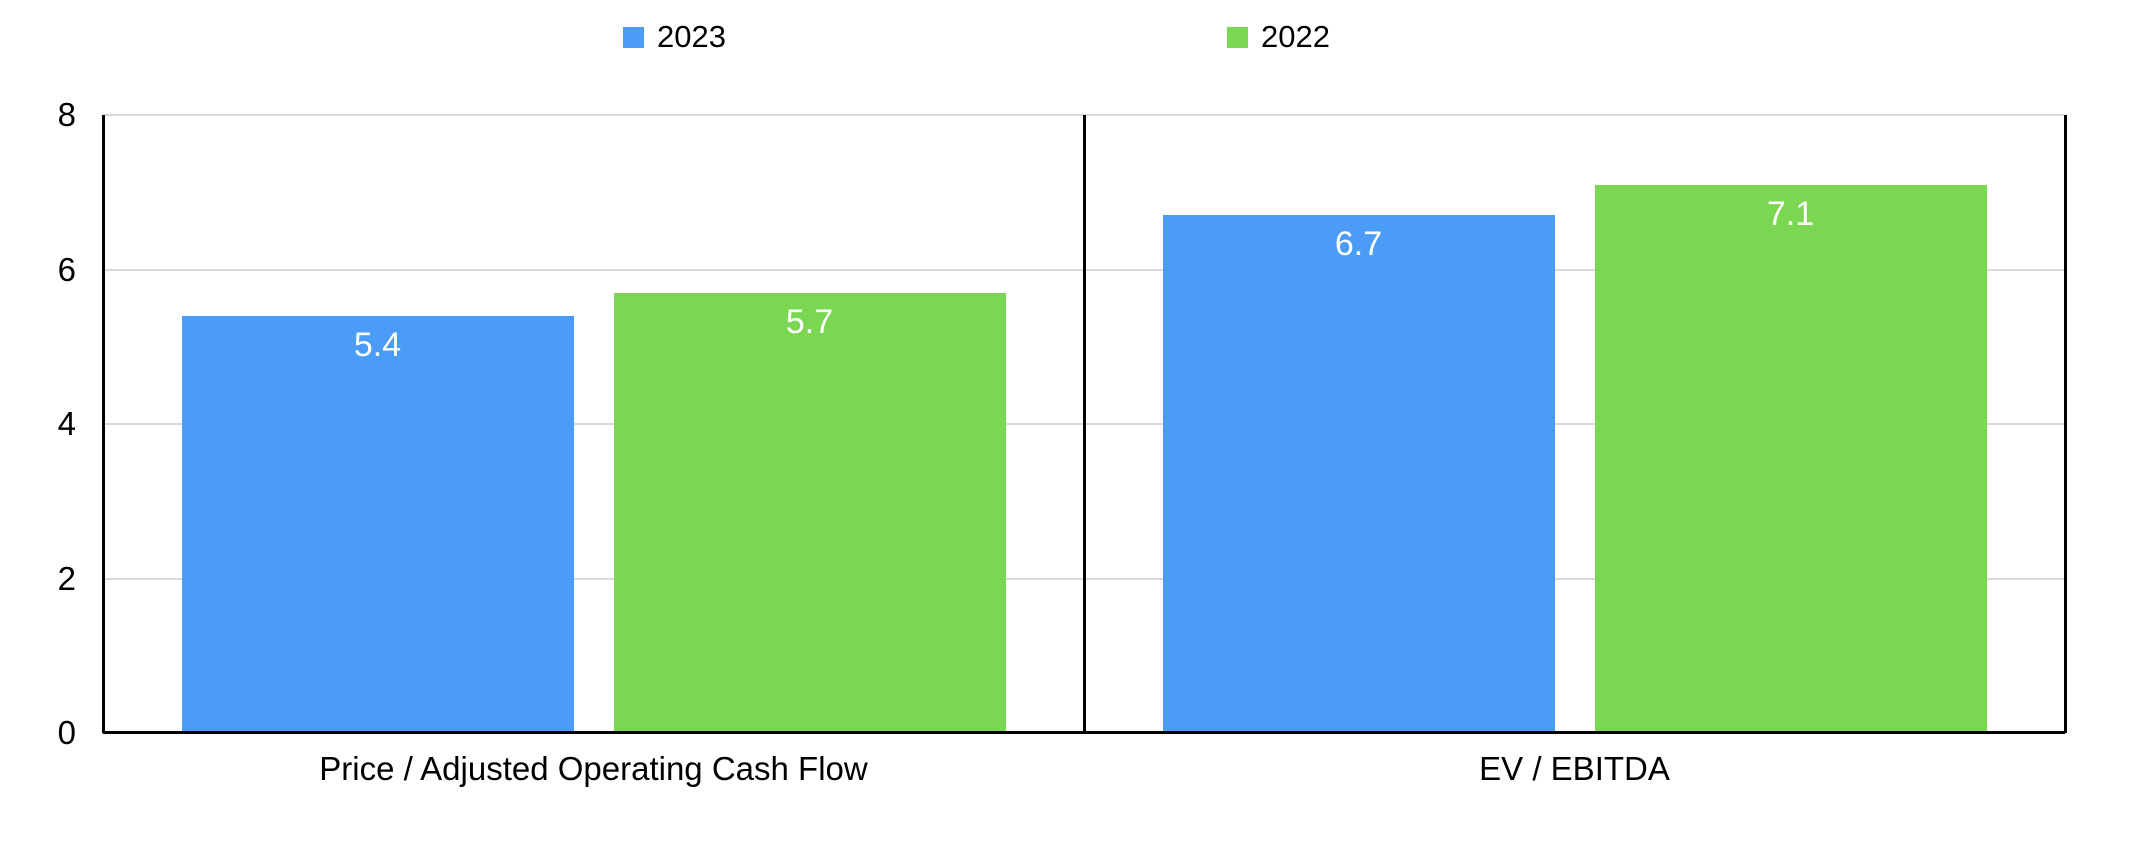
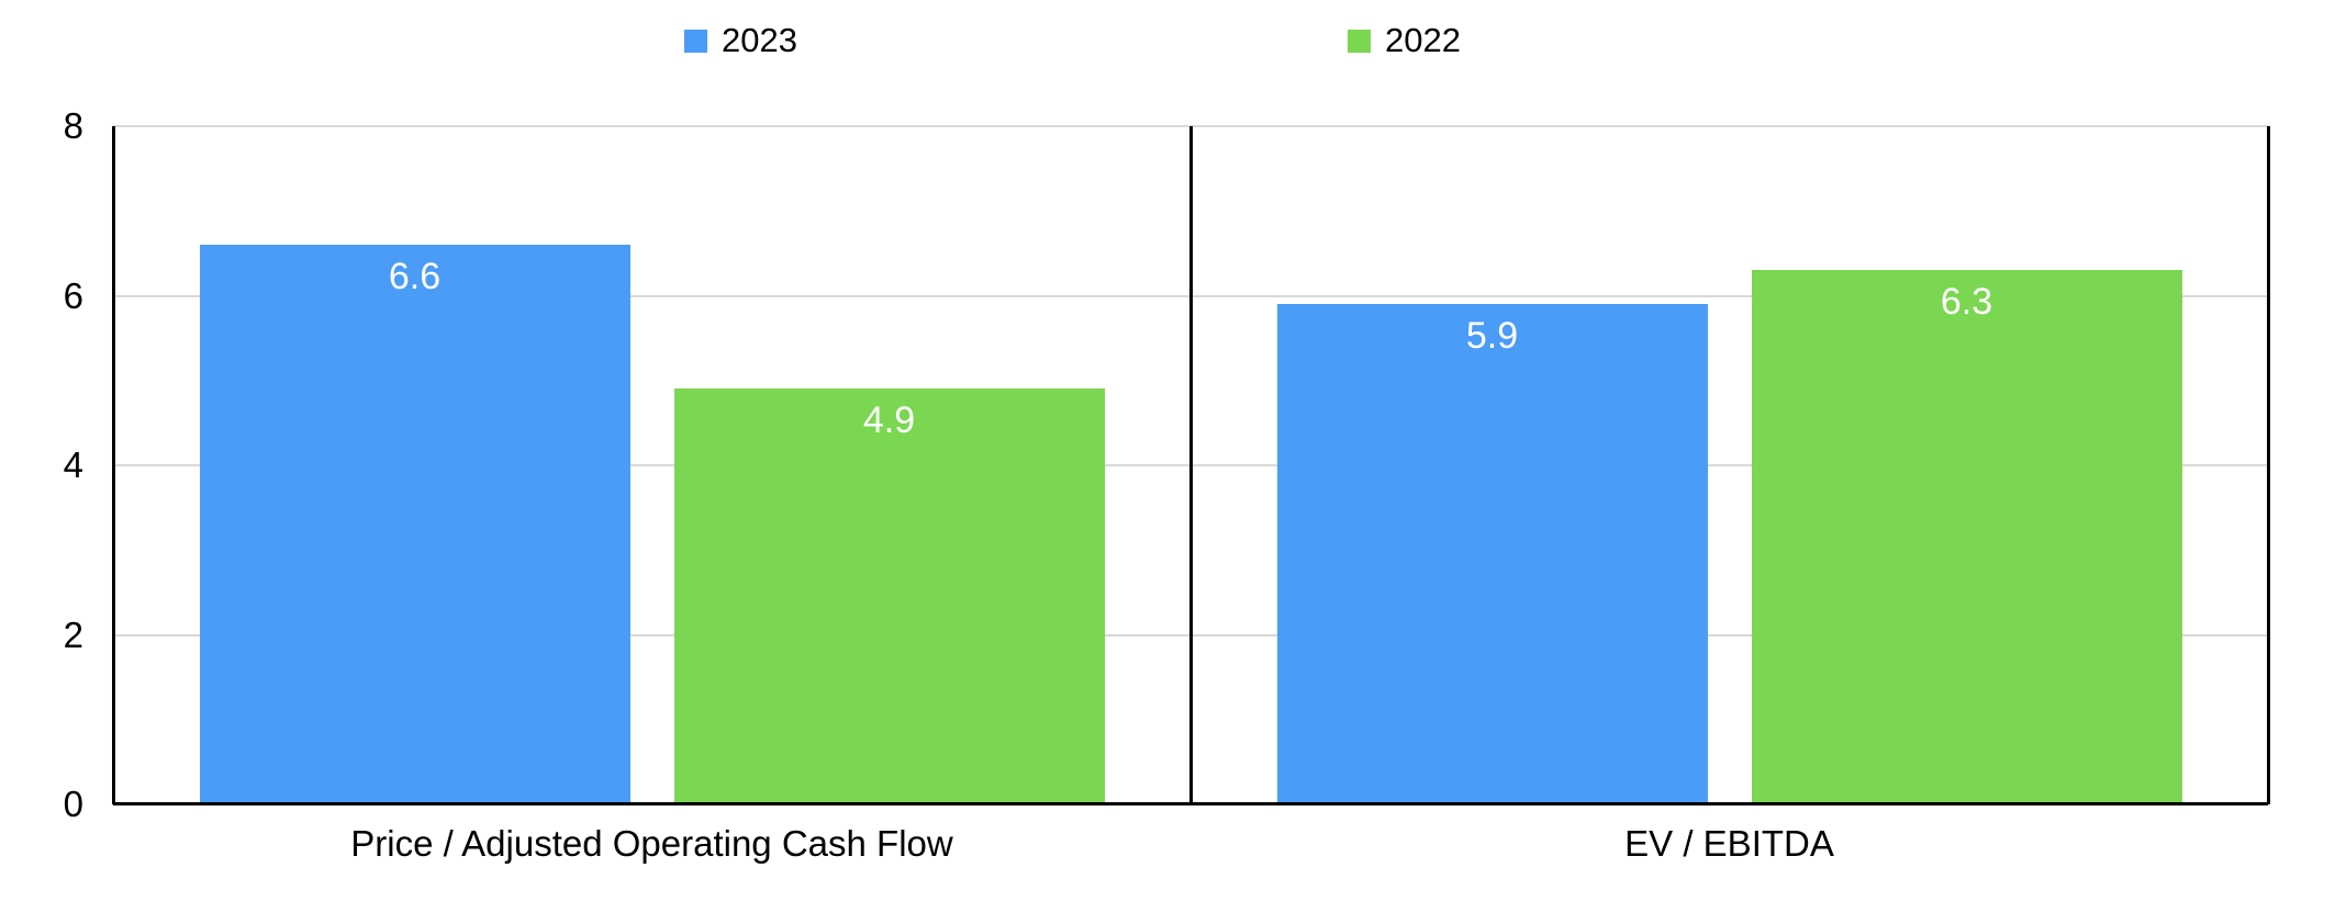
2023/Price / Adjusted Operating Cash Flow: 5.4 -> 6.6
2022/Price / Adjusted Operating Cash Flow: 5.7 -> 4.9
2023/EV / EBITDA: 6.7 -> 5.9
2022/EV / EBITDA: 7.1 -> 6.3
